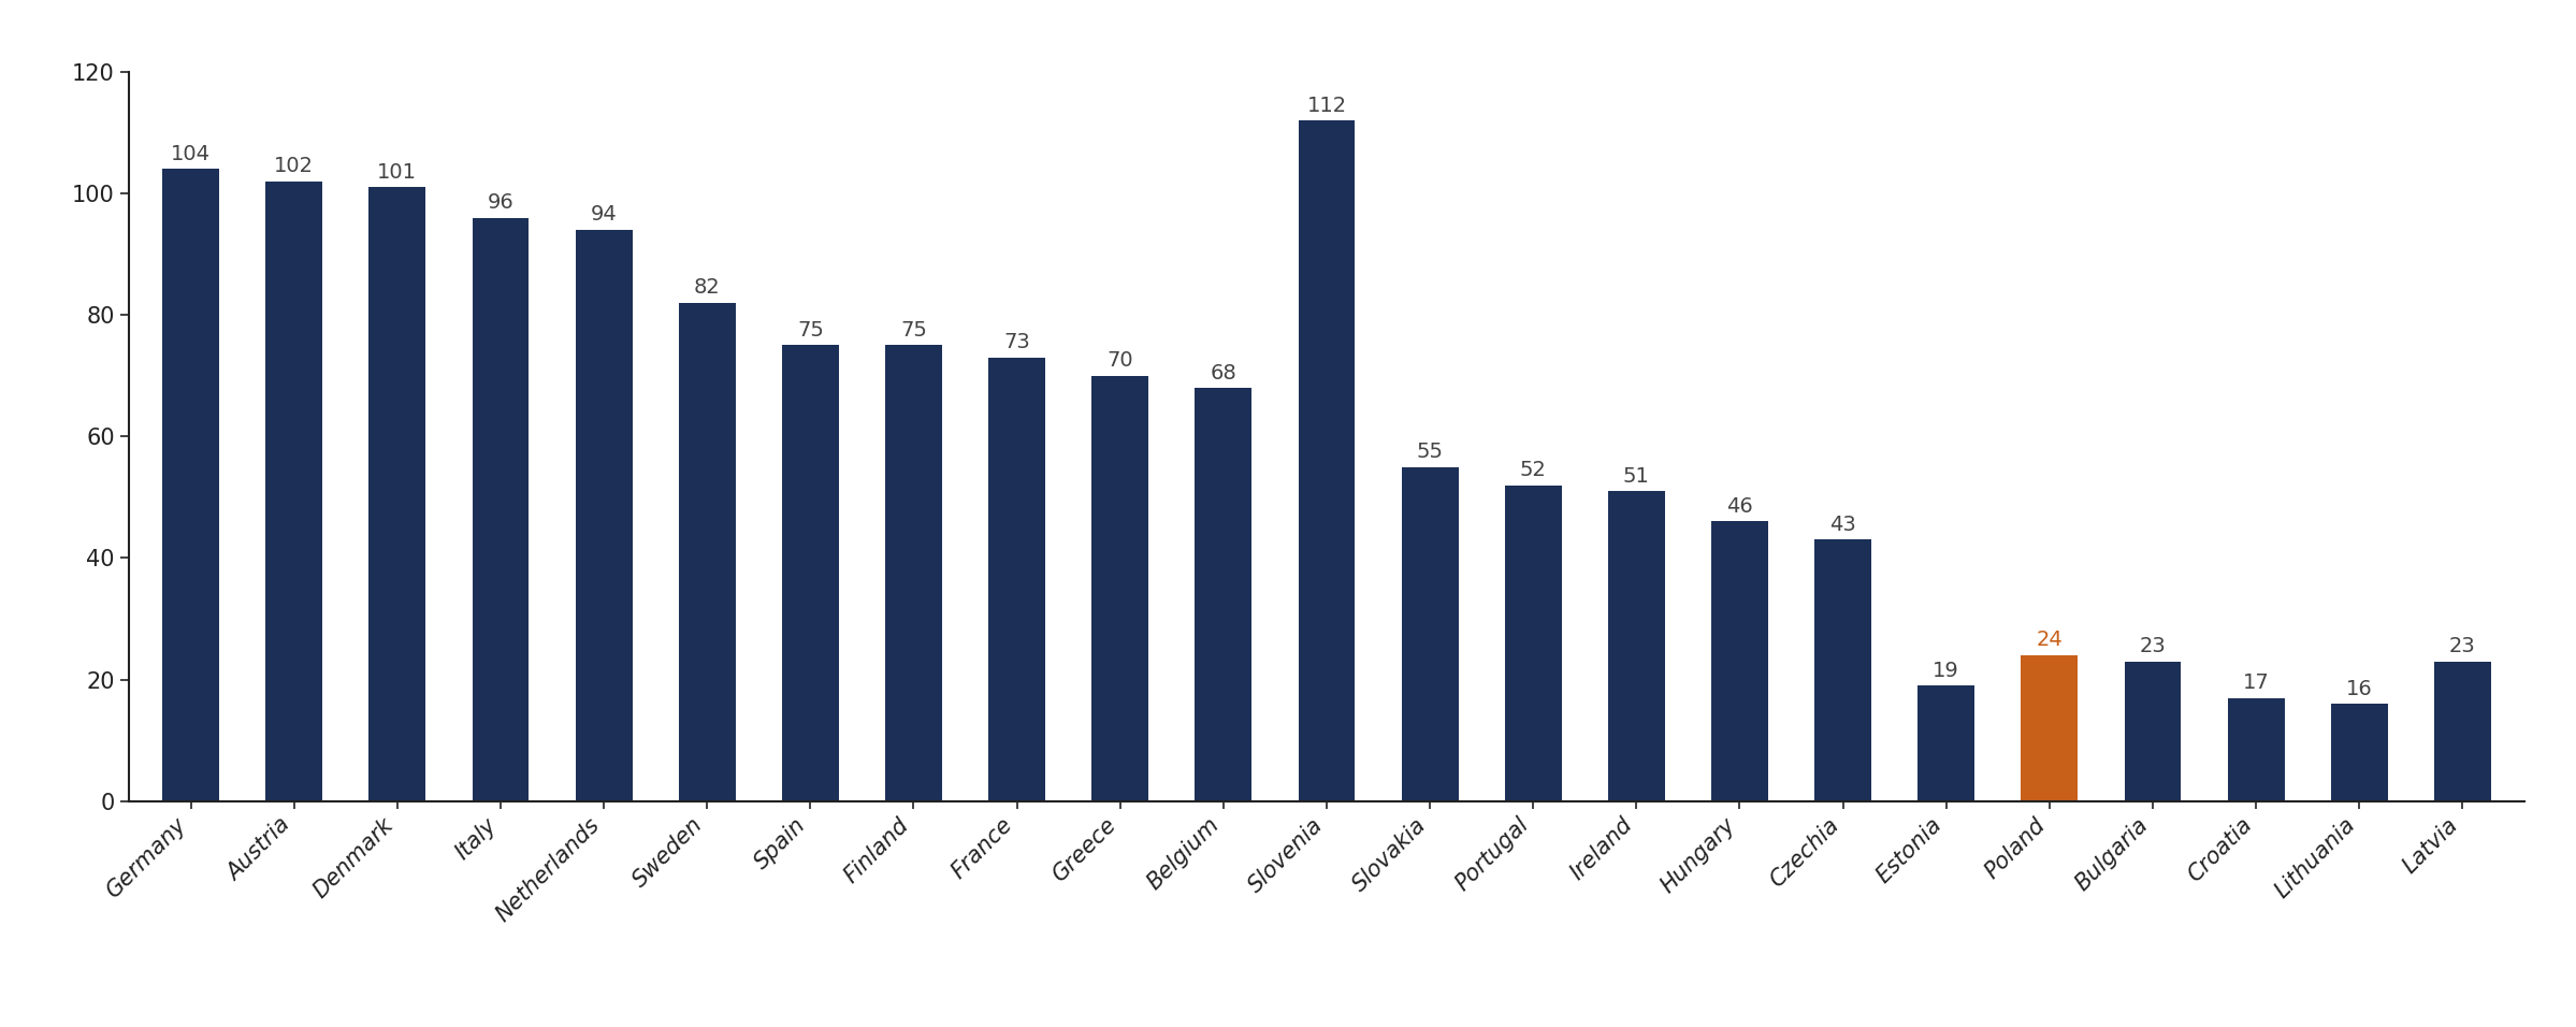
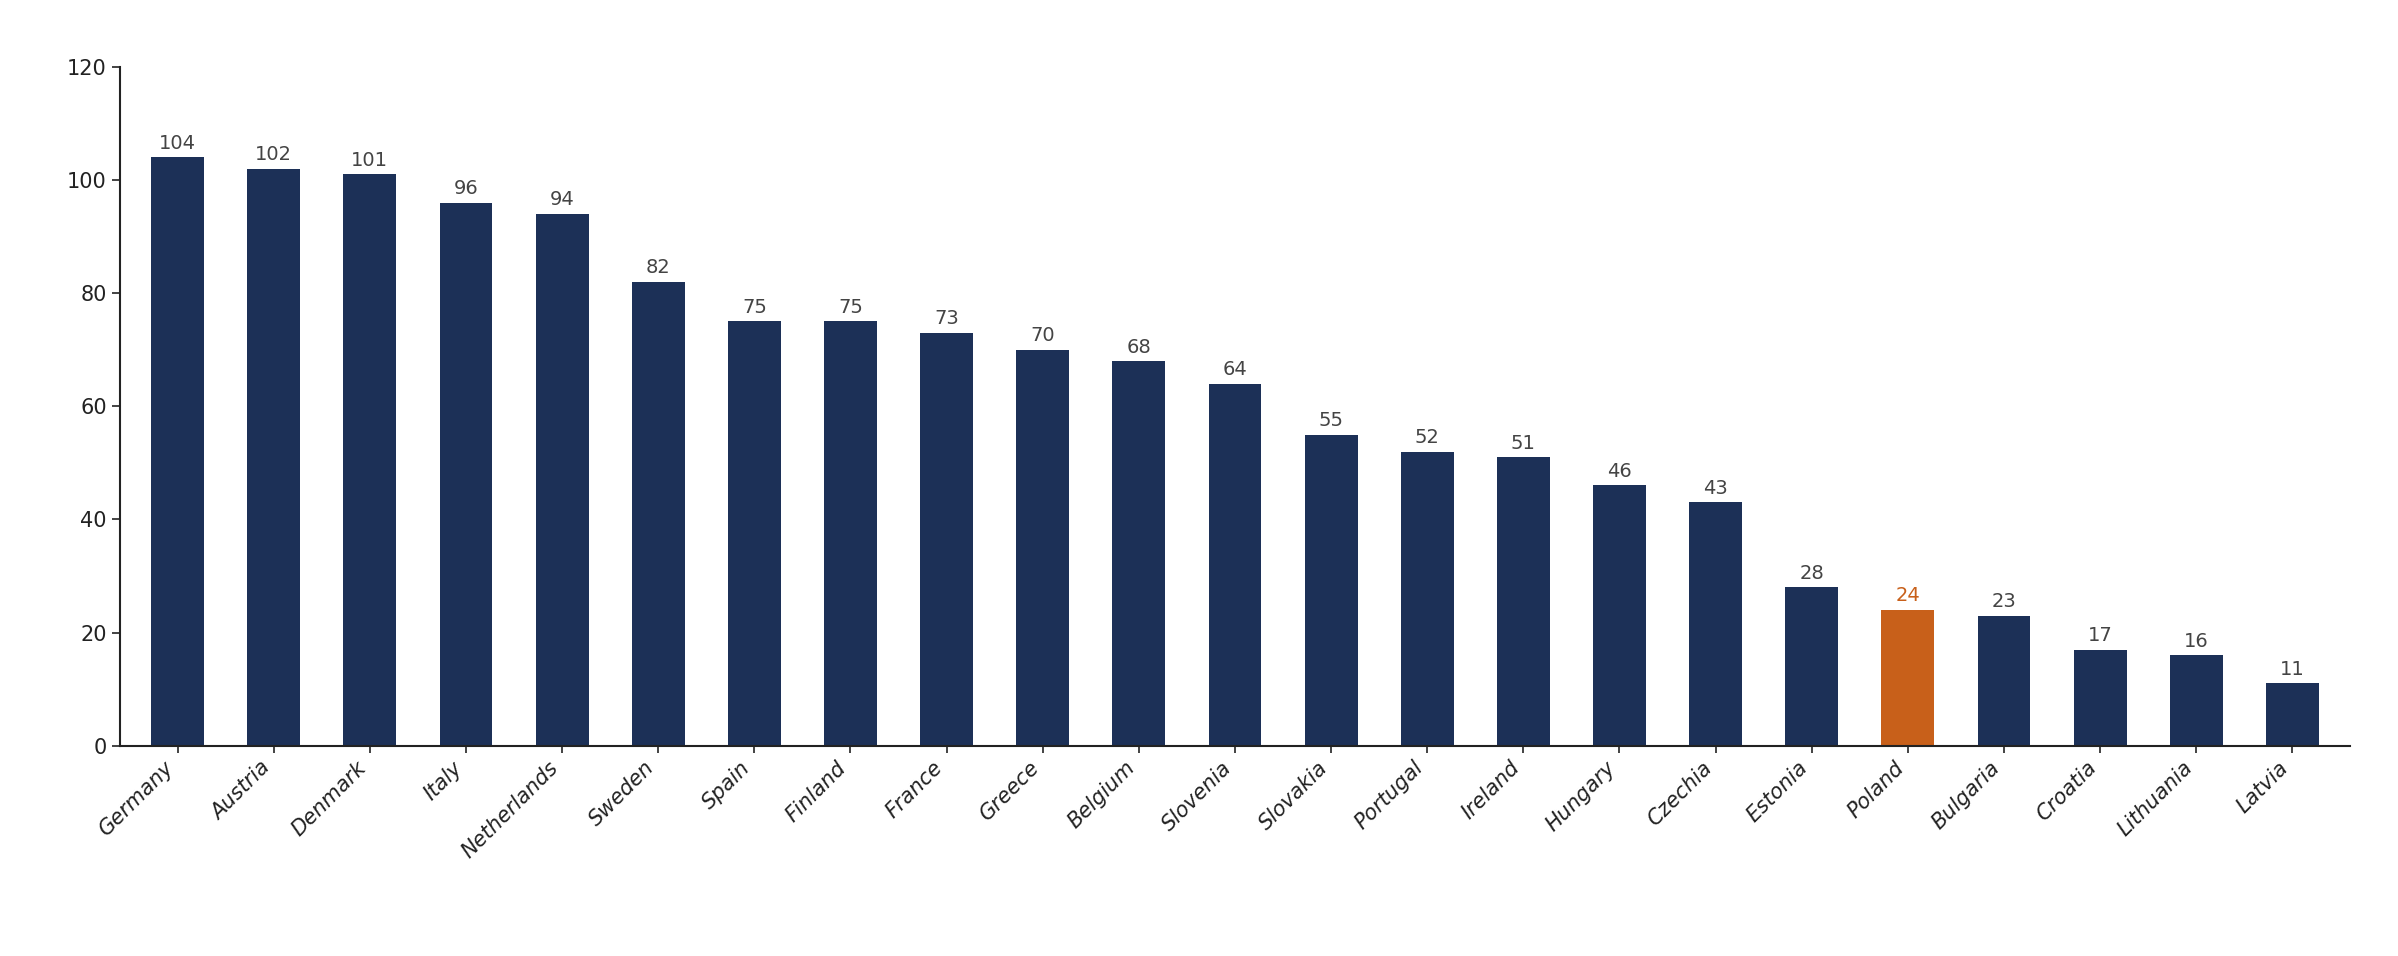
Slovenia: 112 -> 64
Estonia: 19 -> 28
Latvia: 23 -> 11
